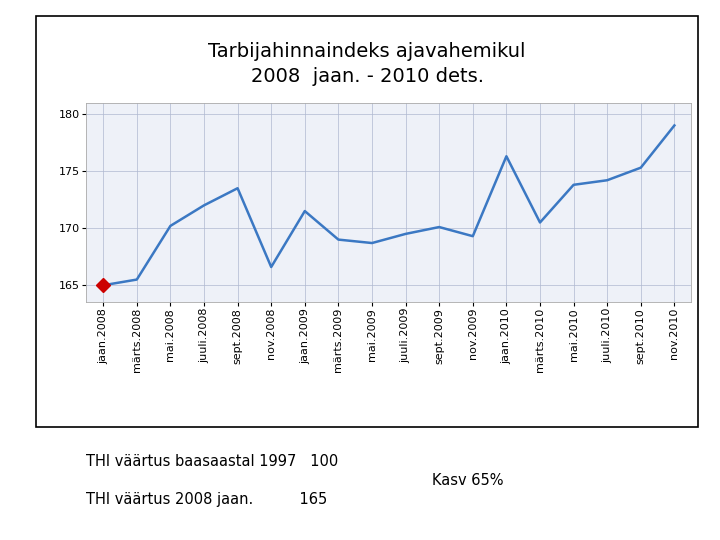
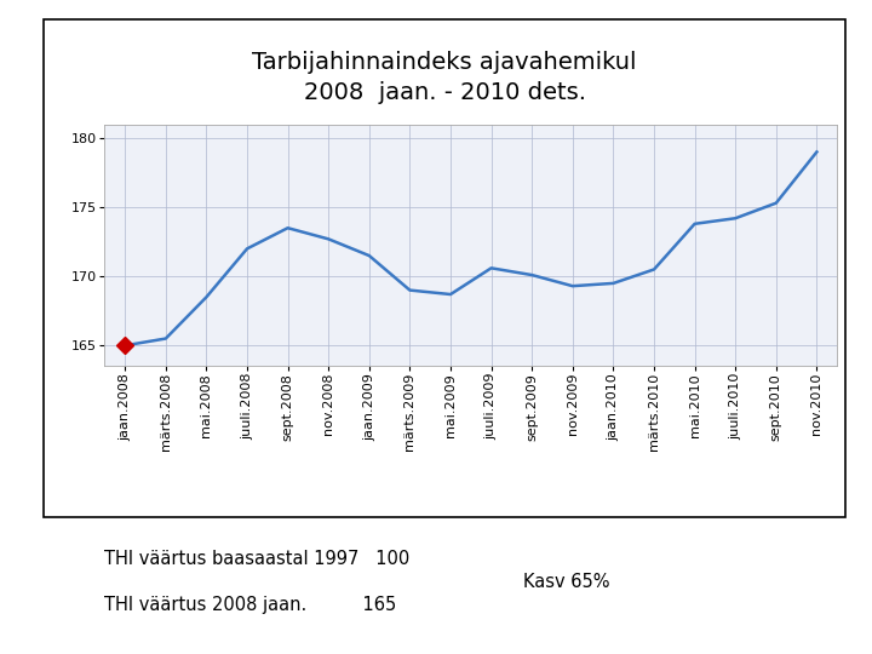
mai.2008: 170.2 -> 168.5
nov.2008: 166.6 -> 172.7
juuli.2009: 169.5 -> 170.6
jaan.2010: 176.3 -> 169.5
